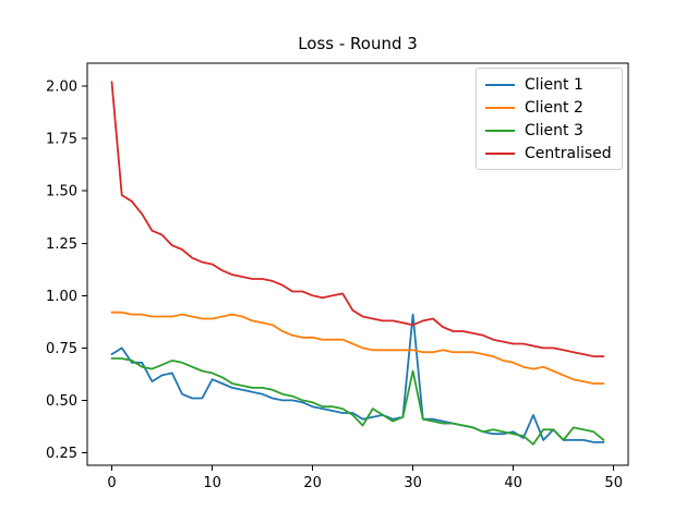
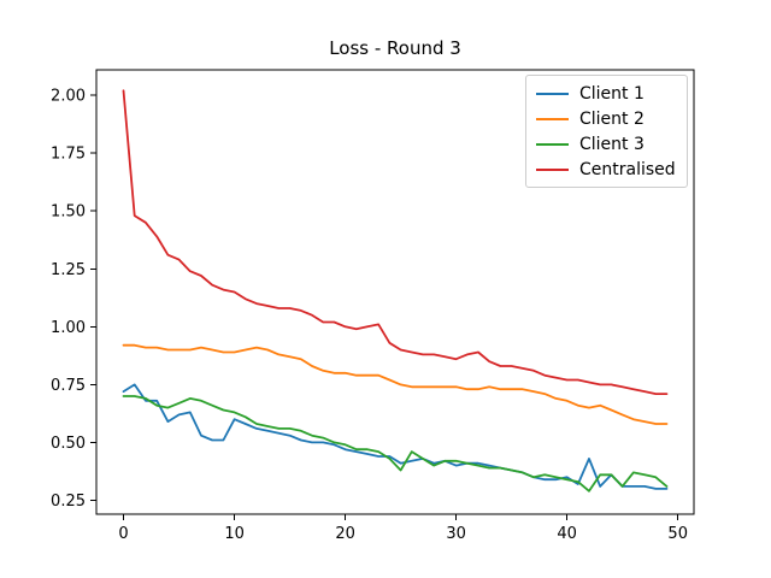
Client 1/30: 0.91 -> 0.40
Client 3/30: 0.64 -> 0.42
